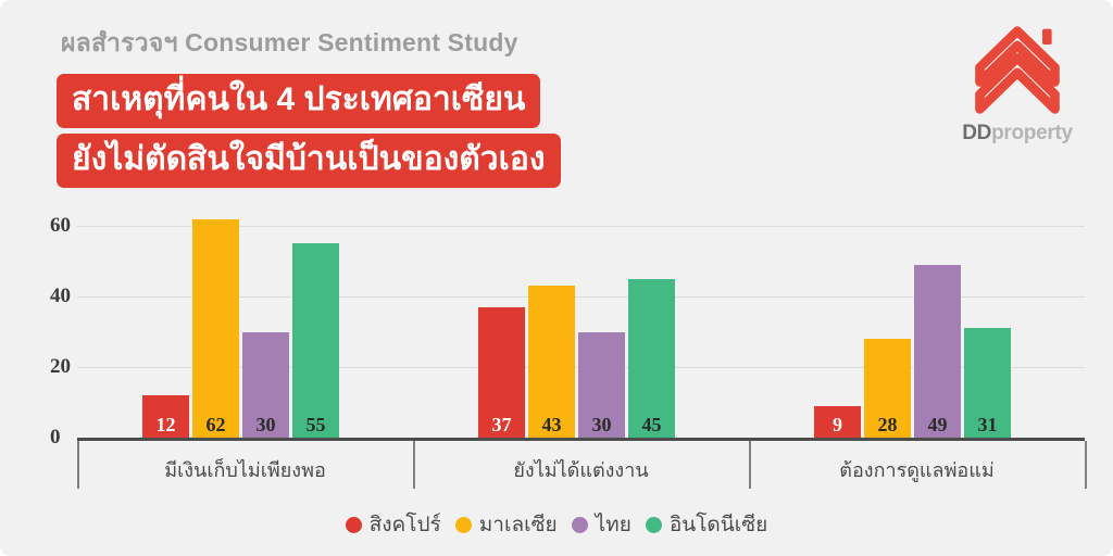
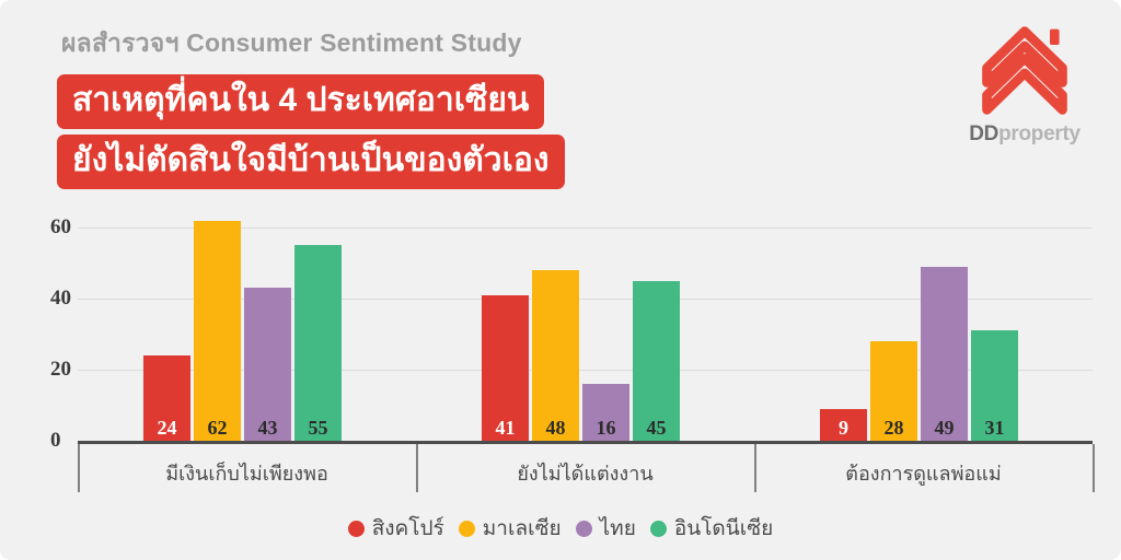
สิงคโปร์/มีเงินเก็บไม่เพียงพอ: 12 -> 24
ไทย/มีเงินเก็บไม่เพียงพอ: 30 -> 43
สิงคโปร์/ยังไม่ได้แต่งงาน: 37 -> 41
มาเลเซีย/ยังไม่ได้แต่งงาน: 43 -> 48
ไทย/ยังไม่ได้แต่งงาน: 30 -> 16
